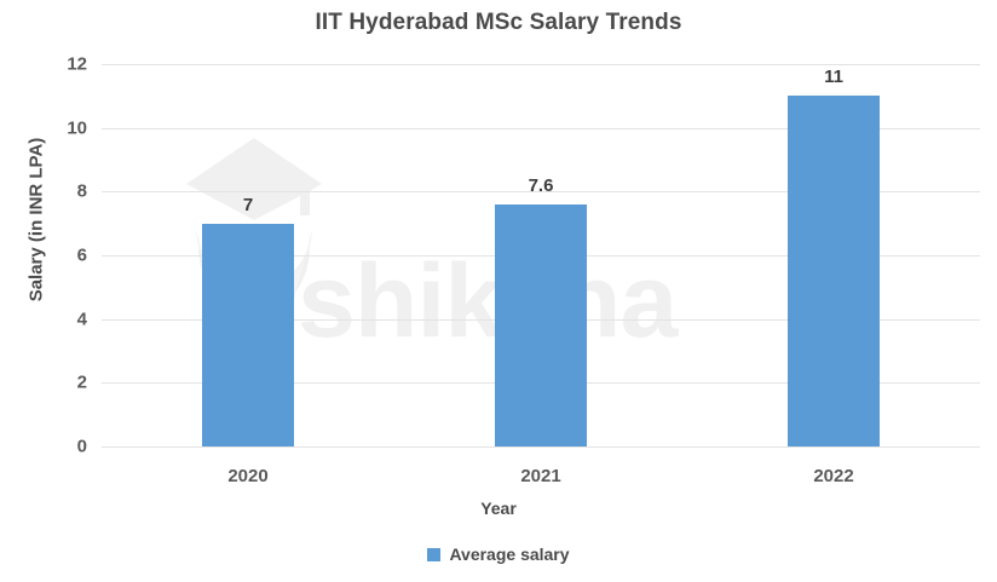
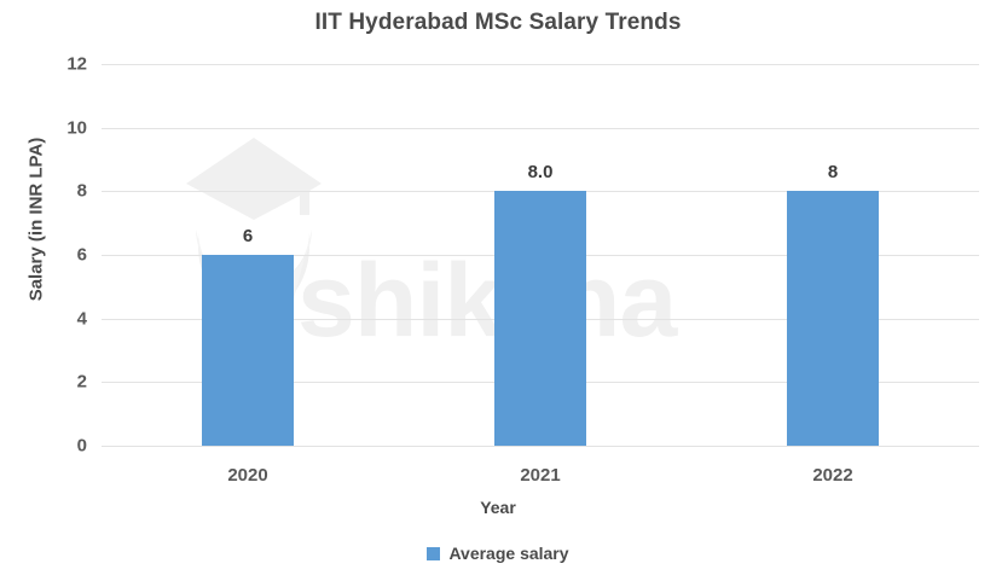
2020: 7 -> 6
2021: 7.6 -> 8.0
2022: 11 -> 8
